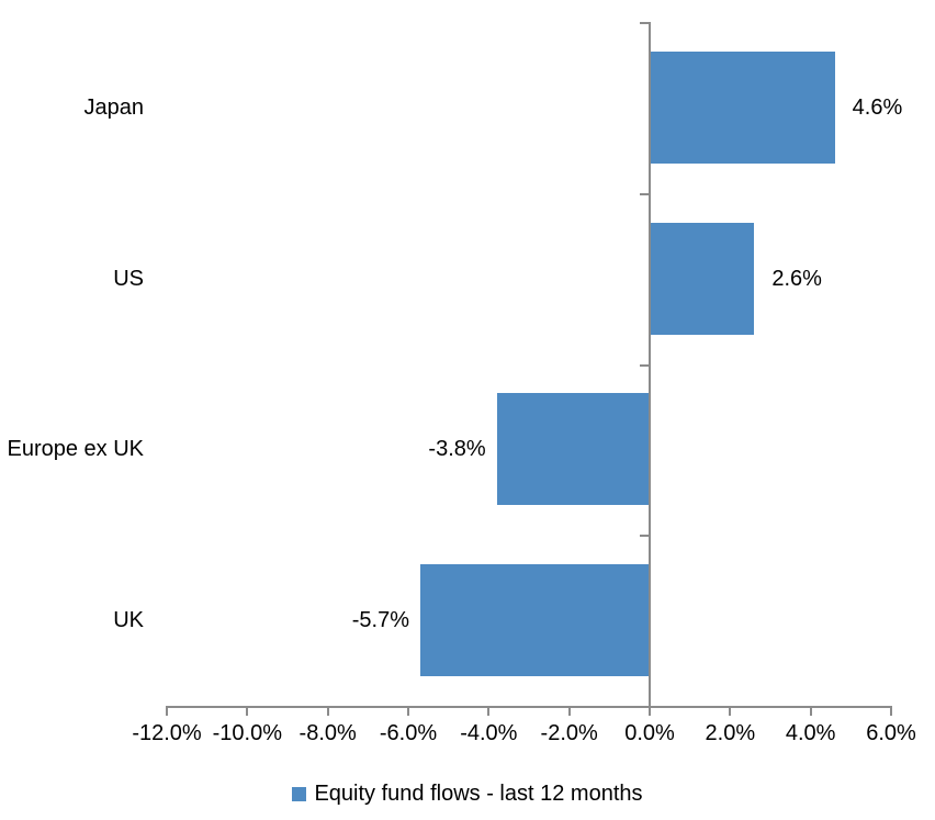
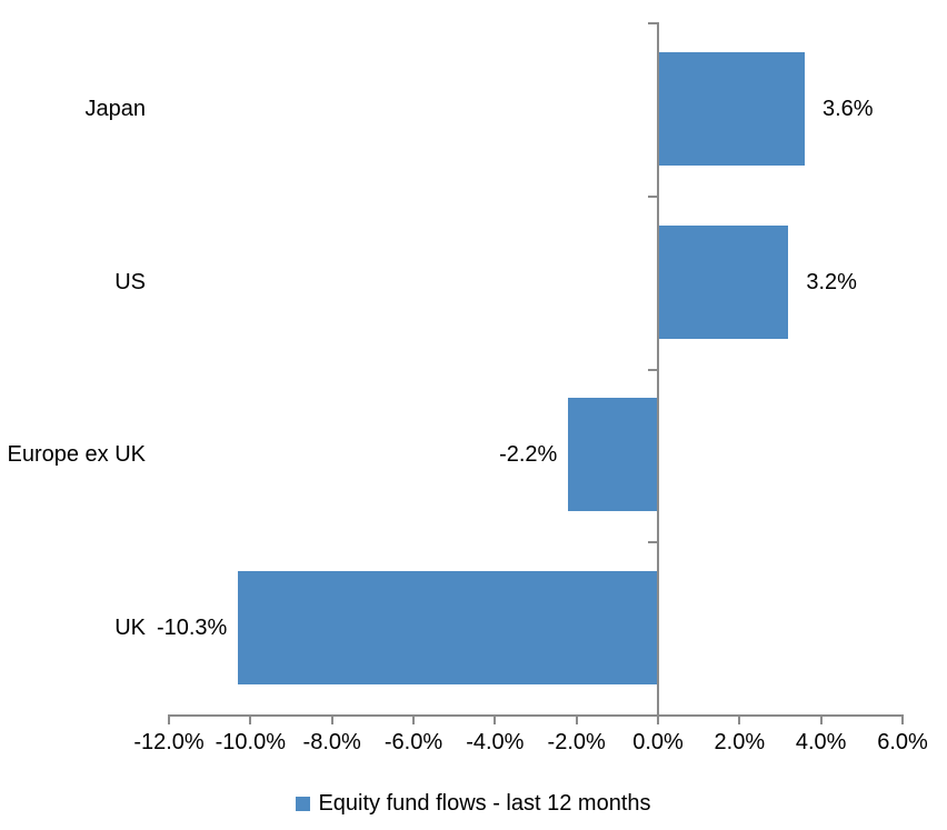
Japan: 4.6% -> 3.6%
US: 2.6% -> 3.2%
Europe ex UK: -3.8% -> -2.2%
UK: -5.7% -> -10.3%
